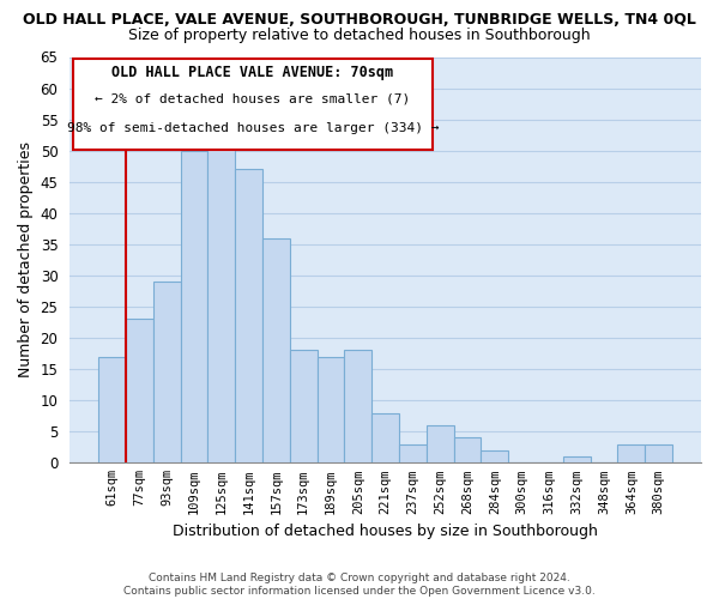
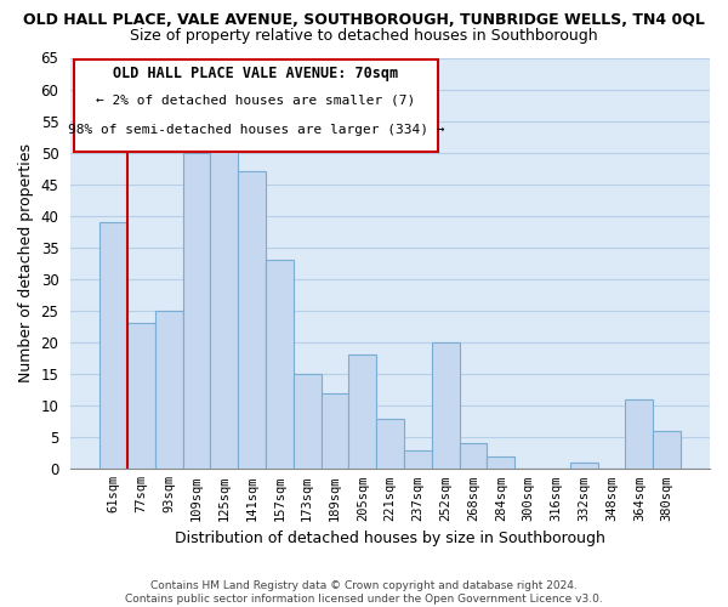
61sqm: 17 -> 39
93sqm: 29 -> 25
157sqm: 36 -> 33
173sqm: 18 -> 15
189sqm: 17 -> 12
252sqm: 6 -> 20
364sqm: 3 -> 11
380sqm: 3 -> 6
